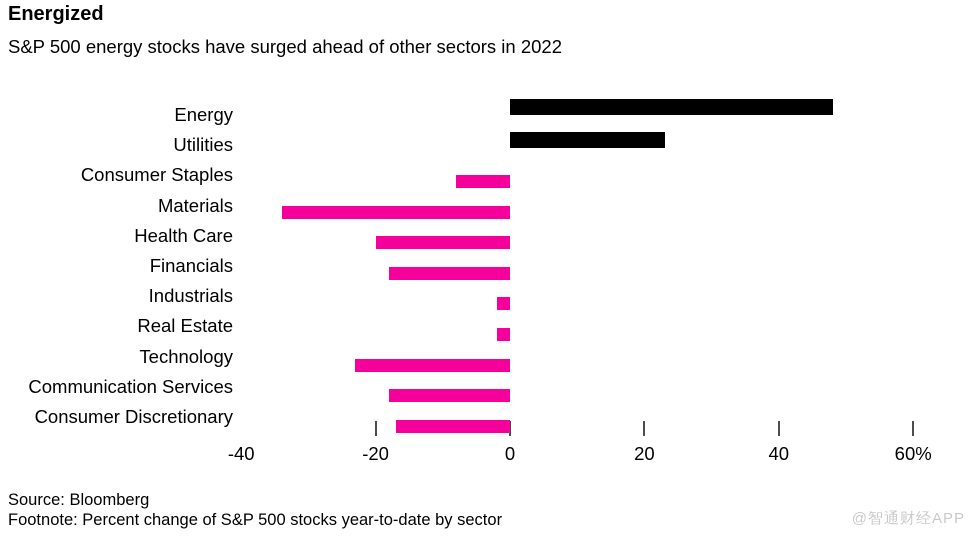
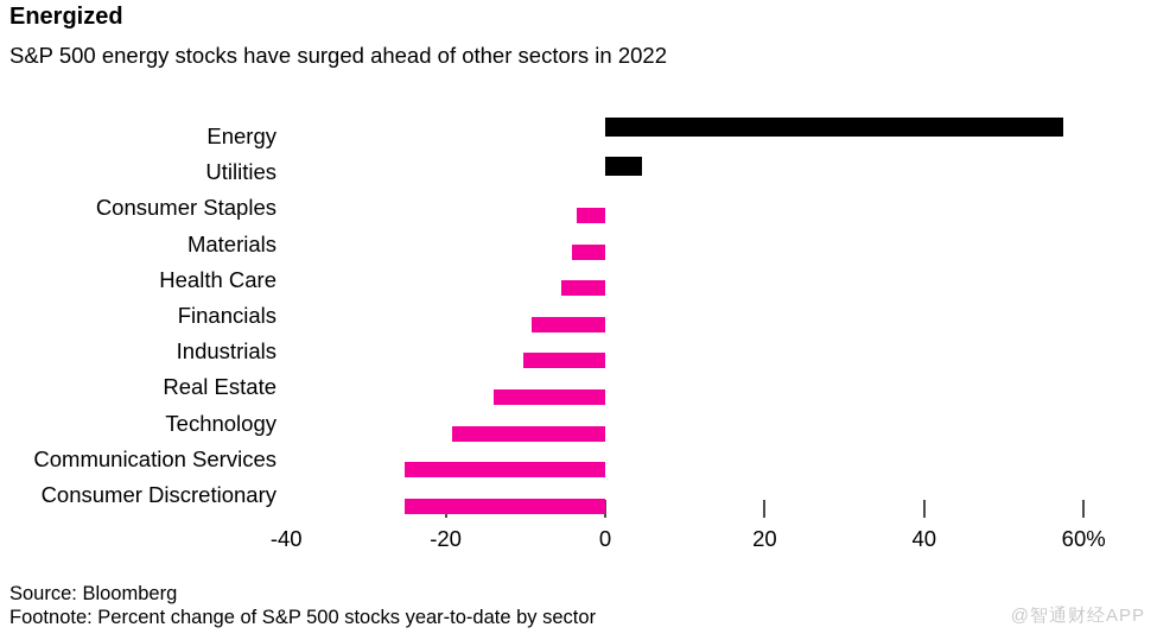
Energy: 48% -> 58%
Utilities: 23% -> 5%
Consumer Staples: -8% -> -4%
Materials: -34% -> -4%
Health Care: -20% -> -6%
Financials: -18% -> -9%
Industrials: -2% -> -10%
Real Estate: -2% -> -14%
Technology: -23% -> -19%
Communication Services: -18% -> -25%
Consumer Discretionary: -17% -> -25%
